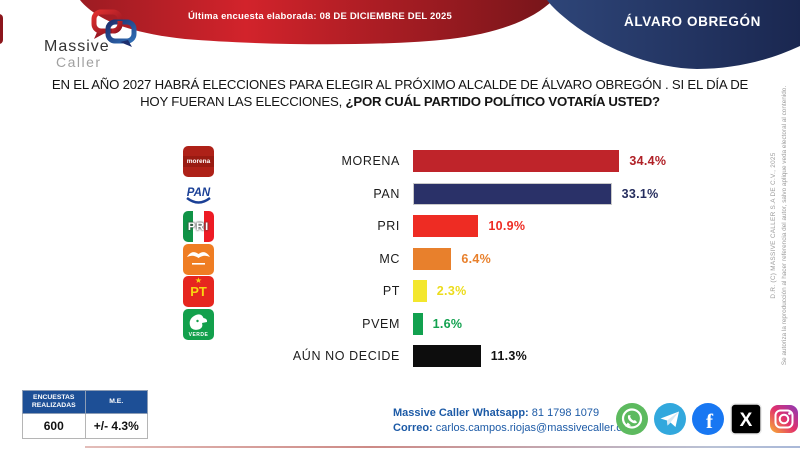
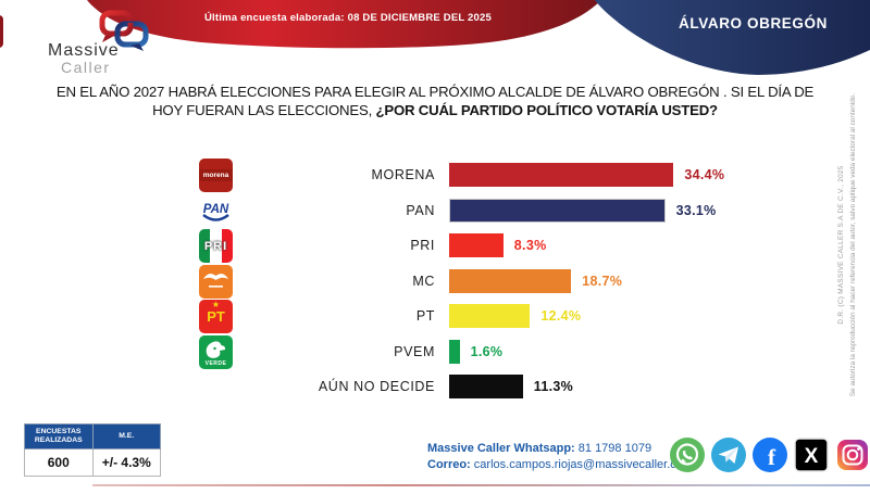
PRI: 10.9% -> 8.3%
MC: 6.4% -> 18.7%
PT: 2.3% -> 12.4%
